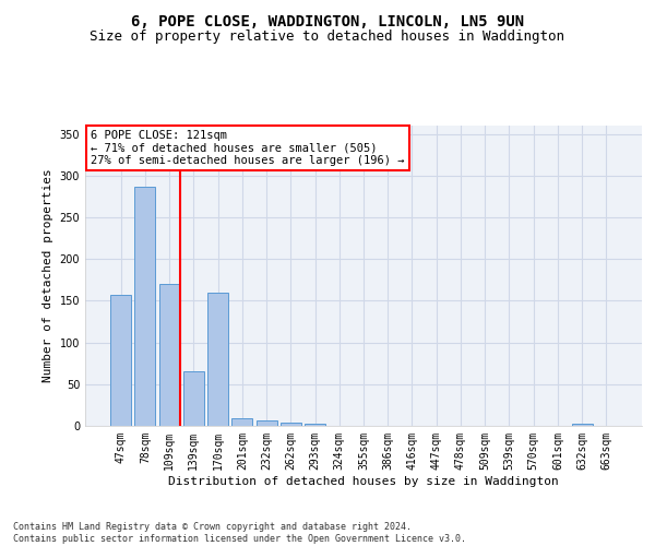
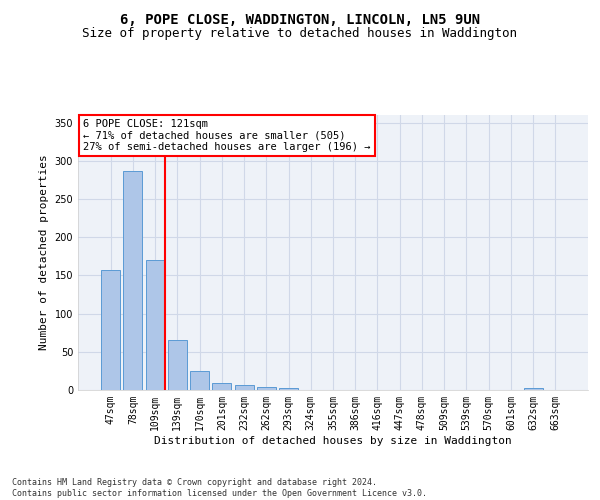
170sqm: 160 -> 25
